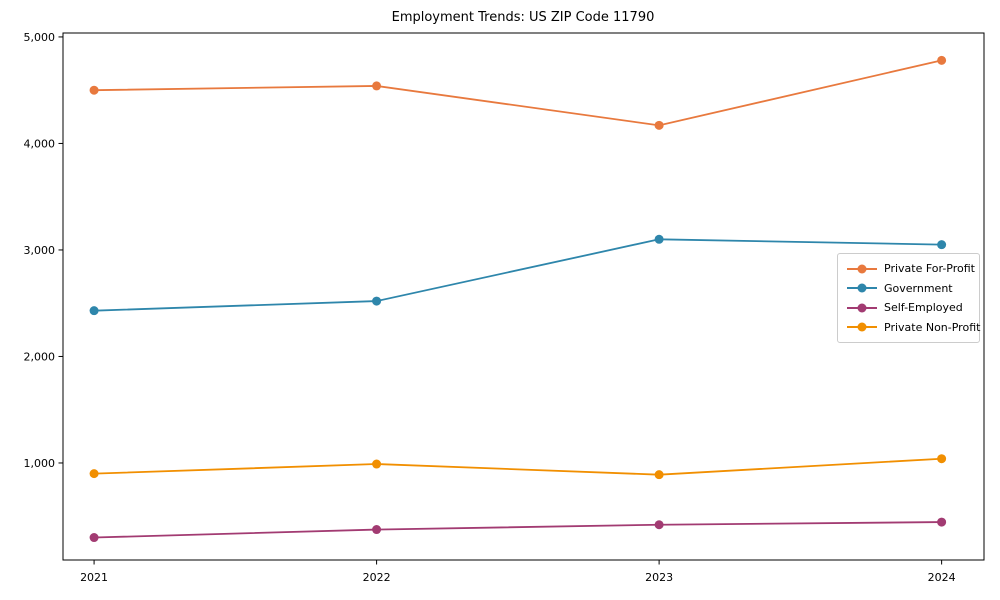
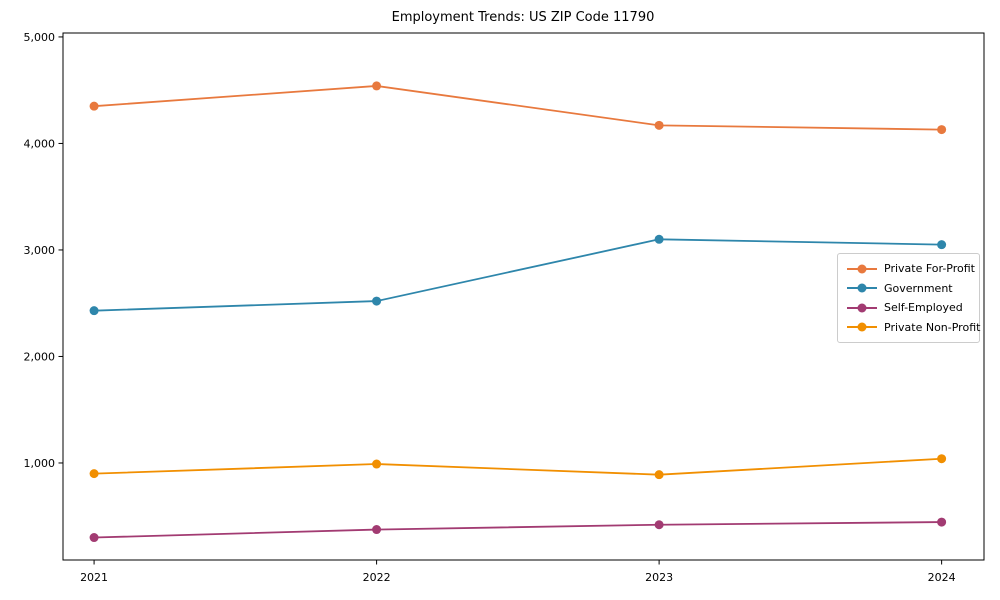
Private For-Profit/2021: 4500 -> 4350
Private For-Profit/2024: 4780 -> 4130
